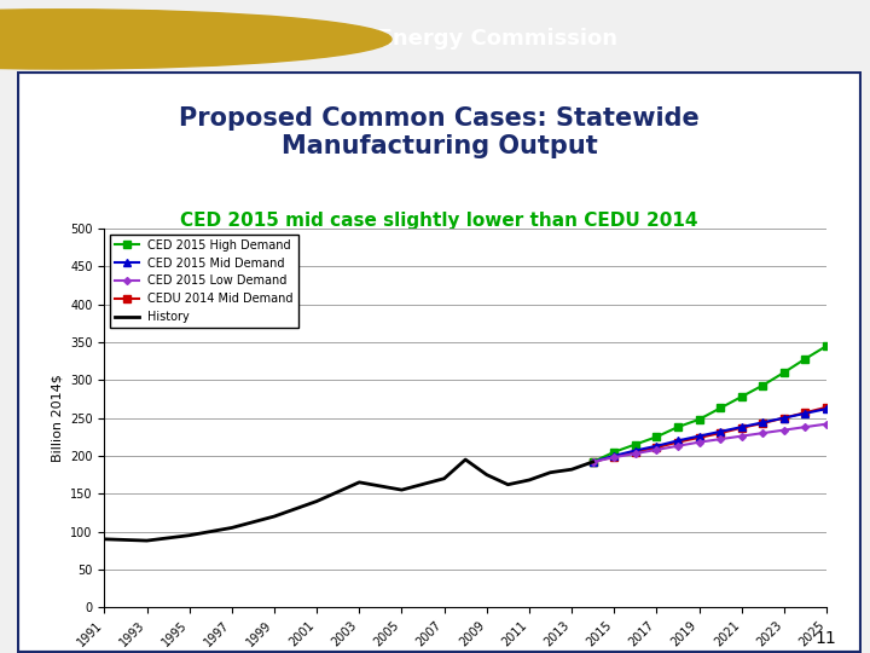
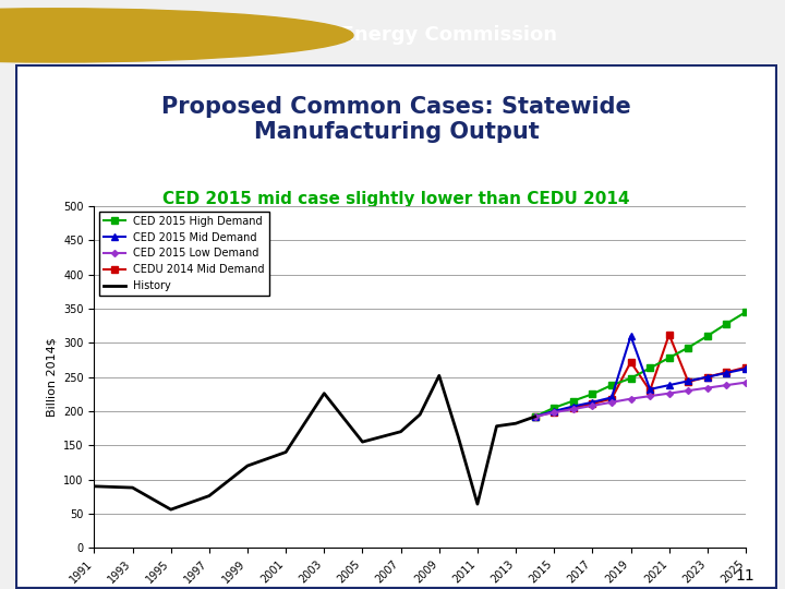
History/1995: 95 -> 56
History/1997: 105 -> 76
History/2003: 165 -> 226
History/2009: 175 -> 252
History/2011: 168 -> 64
CED 2015 Mid Demand/2019: 226 -> 310
CEDU 2014 Mid Demand/2019: 224 -> 272
CEDU 2014 Mid Demand/2021: 237 -> 312
